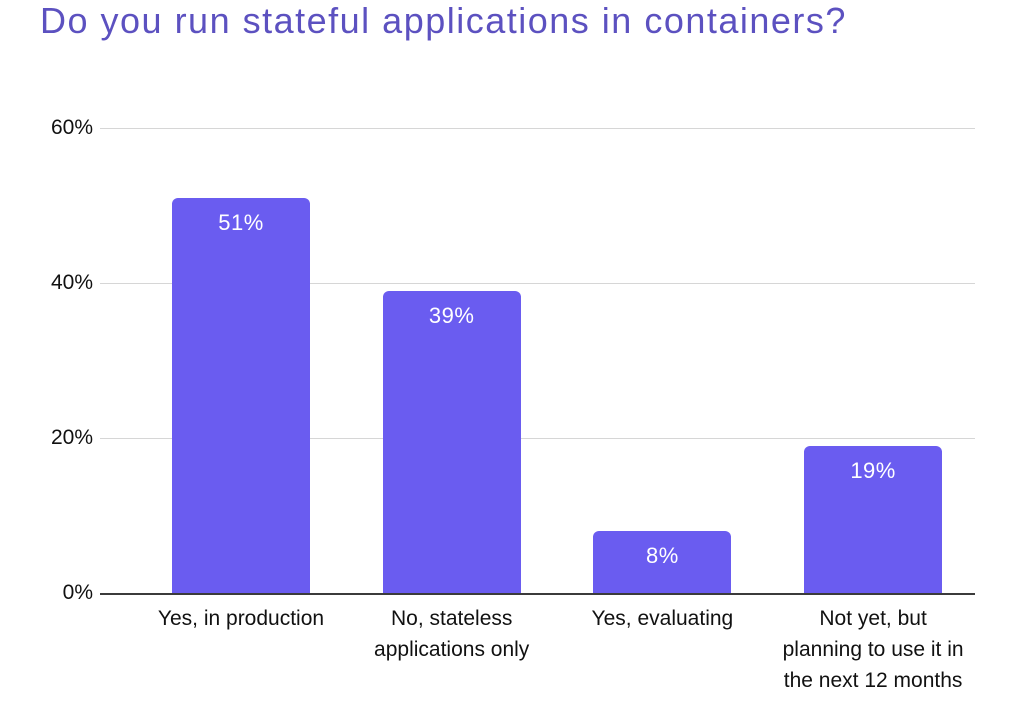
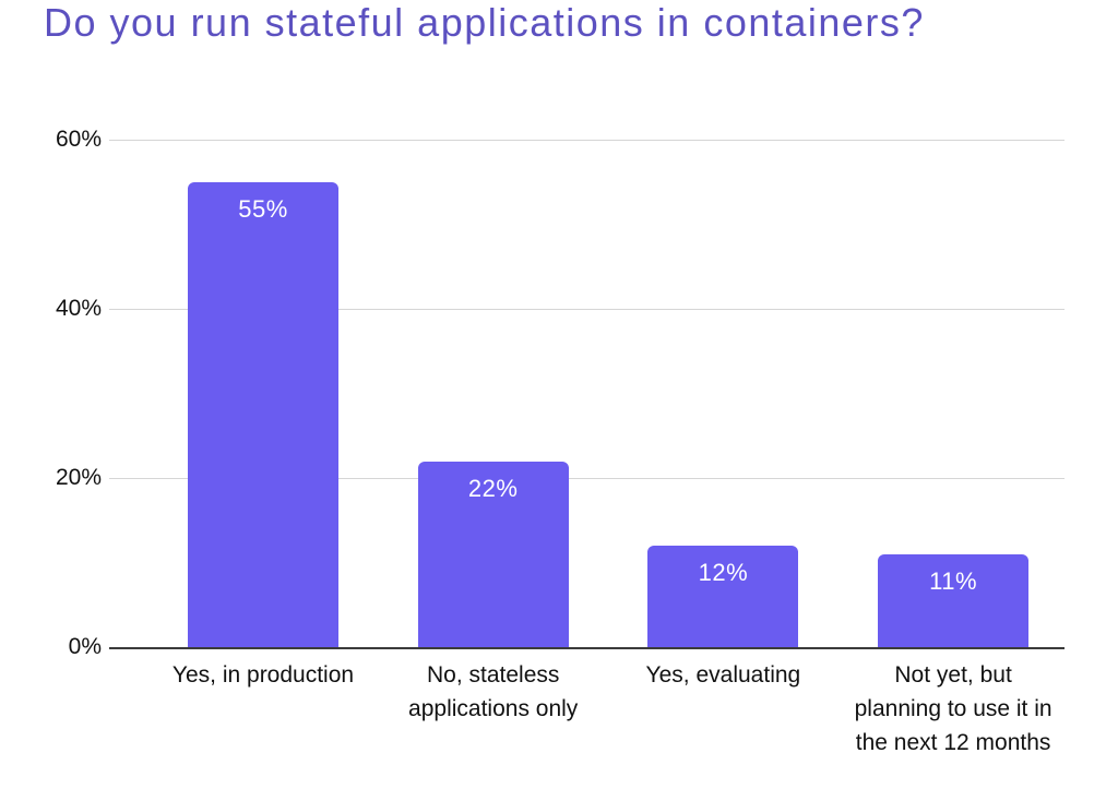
Yes, in production: 51% -> 55%
No, stateless applications only: 39% -> 22%
Yes, evaluating: 8% -> 12%
Not yet, but planning to use it in the next 12 months: 19% -> 11%
